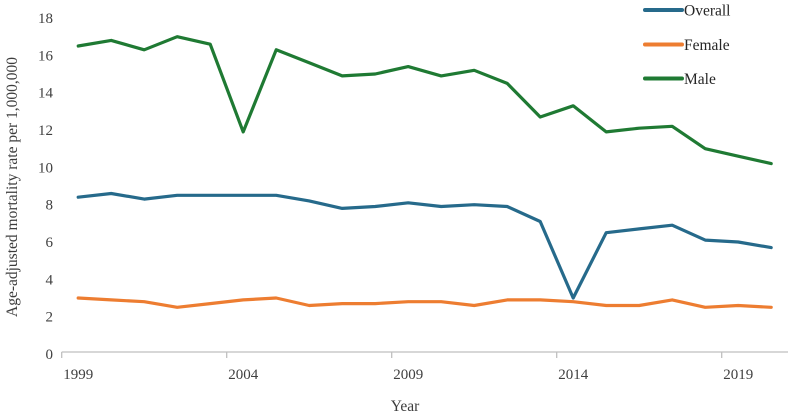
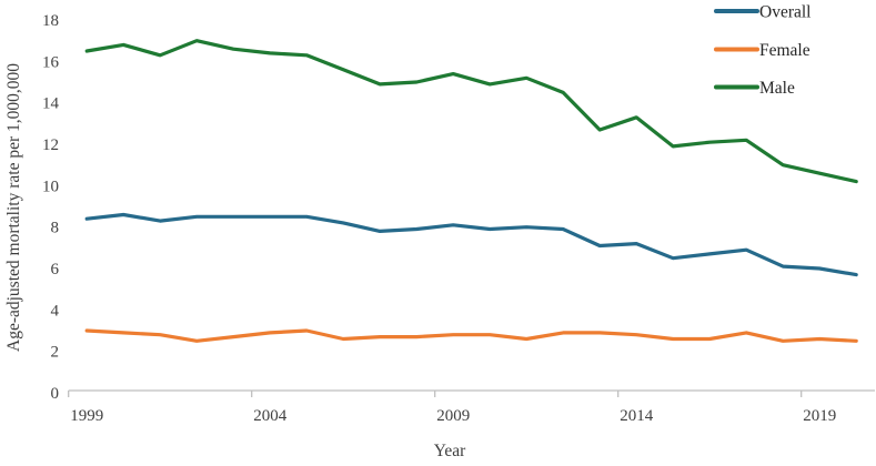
Male/2004: 11.9 -> 16.4
Overall/2014: 3.0 -> 7.2
